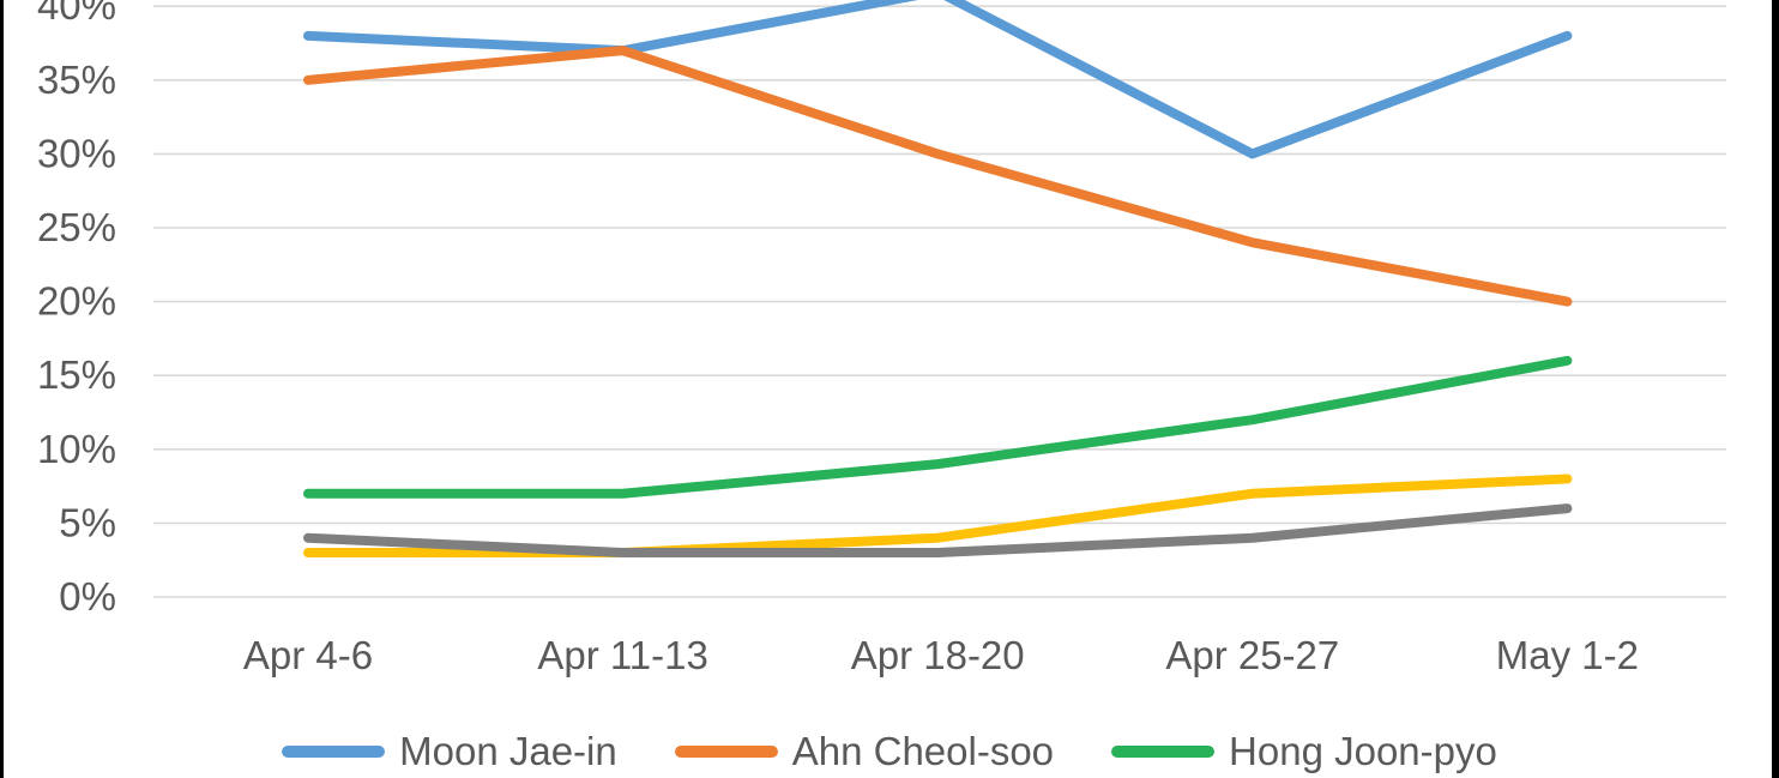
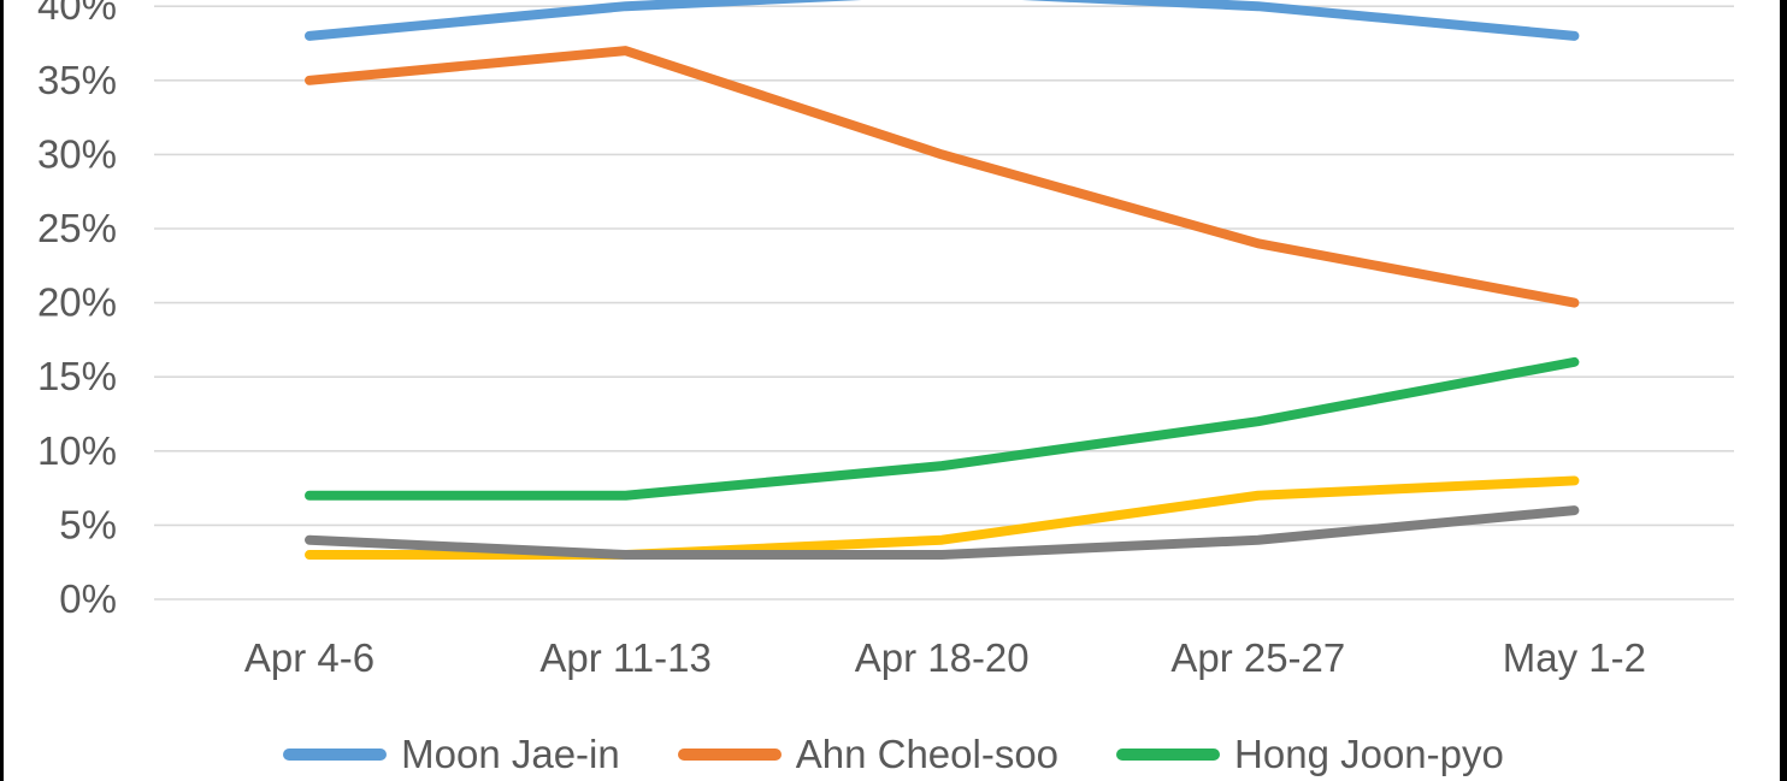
Moon Jae-in/Apr 11-13: 37% -> 40%
Moon Jae-in/Apr 25-27: 30% -> 40%
